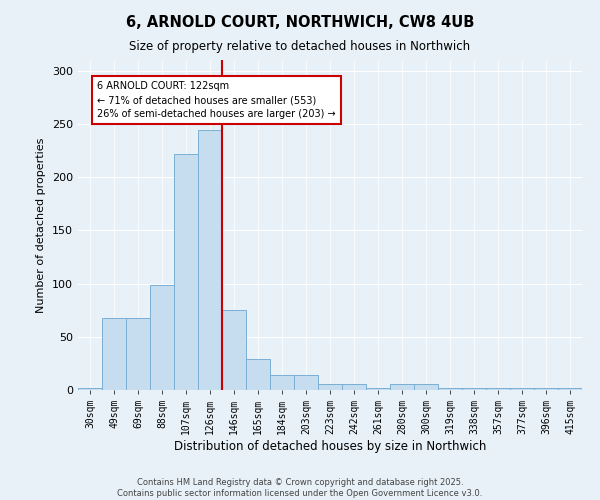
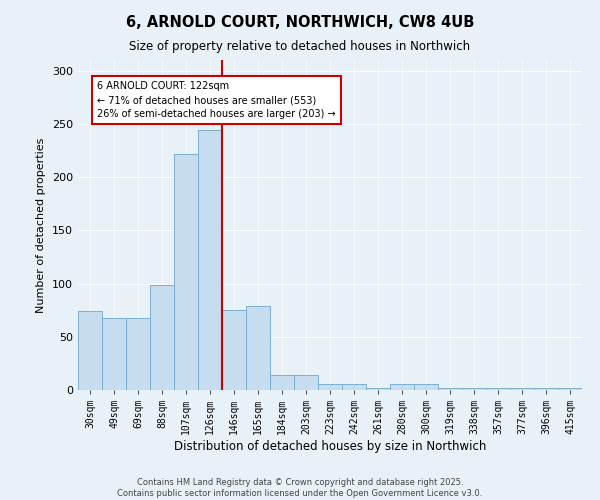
30sqm: 2 -> 74
165sqm: 29 -> 79
